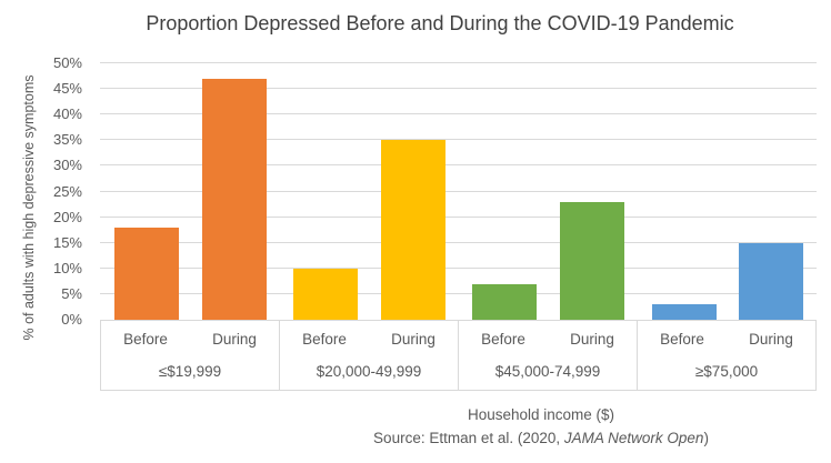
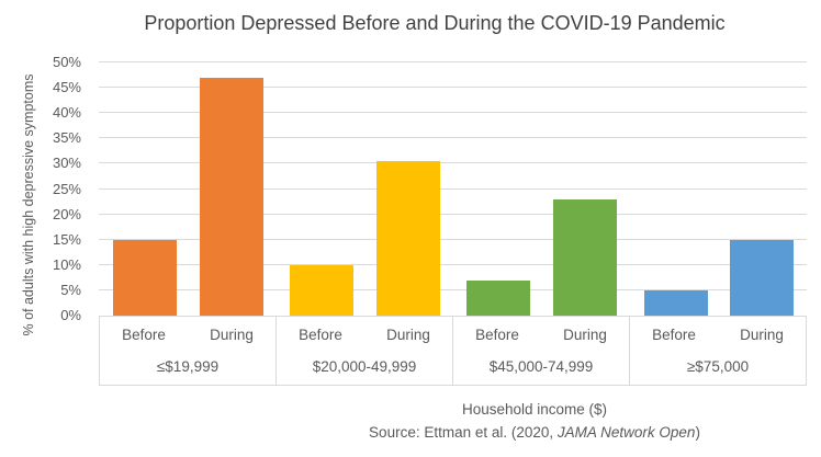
Before/≤$19,999: 18% -> 15%
During/$20,000-49,999: 35% -> 30%
Before/≥$75,000: 3% -> 5%
